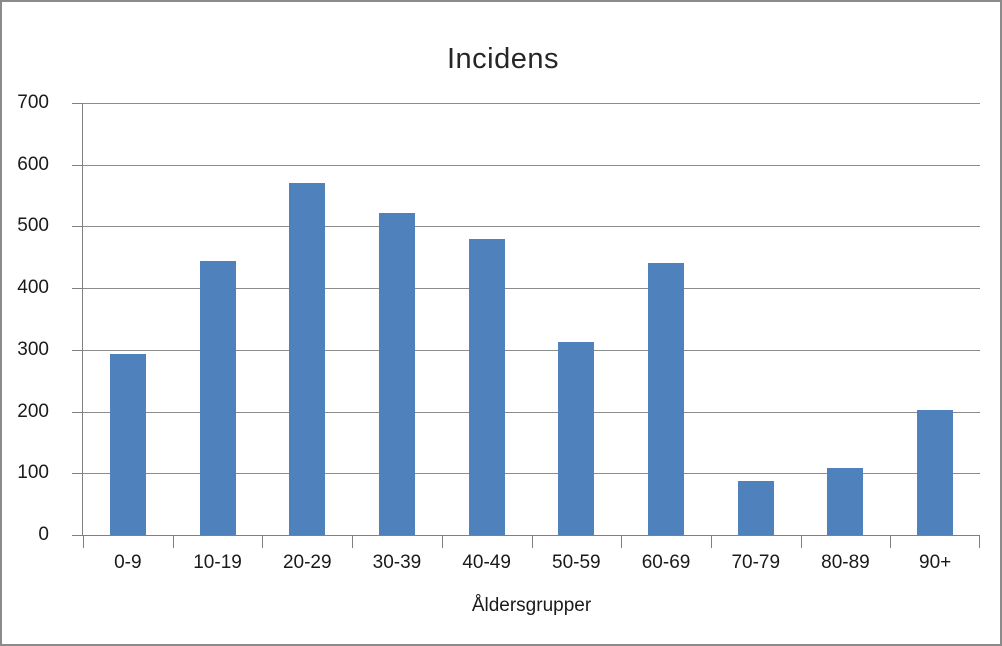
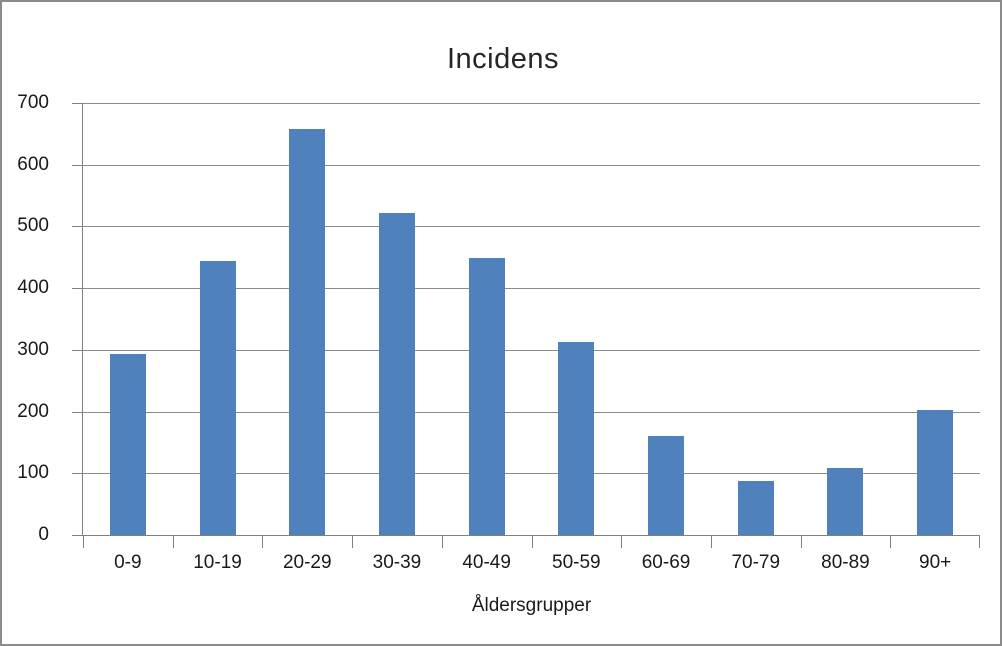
20-29: 570 -> 660
40-49: 480 -> 450
60-69: 440 -> 160
